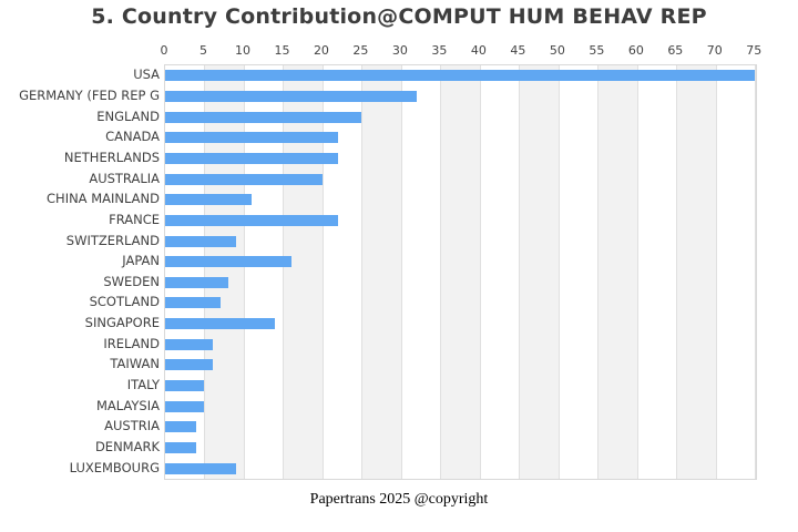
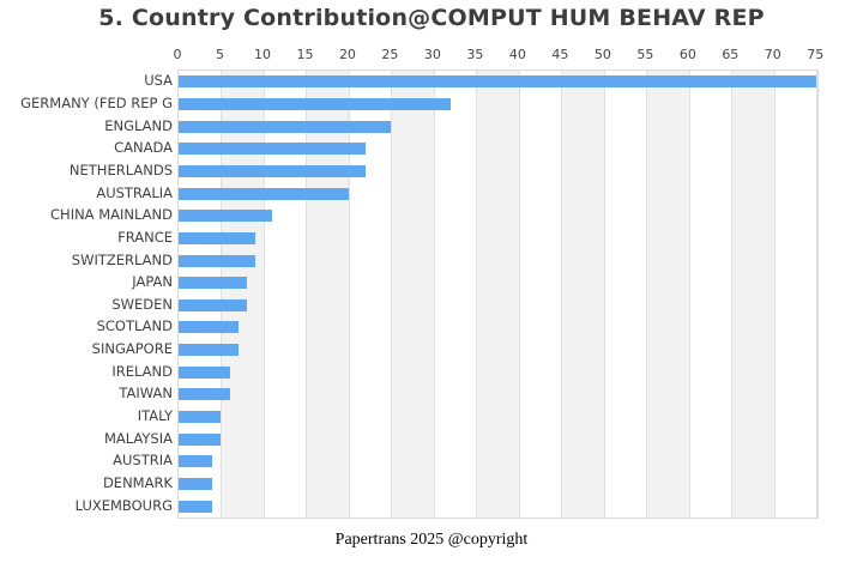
FRANCE: 22 -> 9
JAPAN: 16 -> 8
SINGAPORE: 14 -> 7
LUXEMBOURG: 9 -> 4
